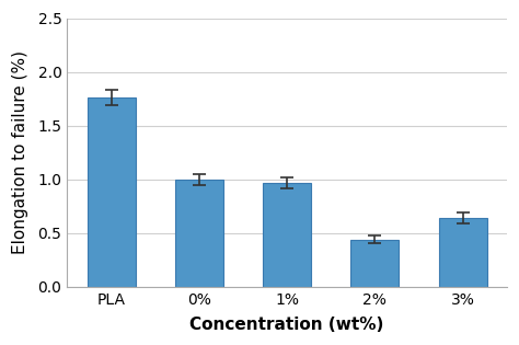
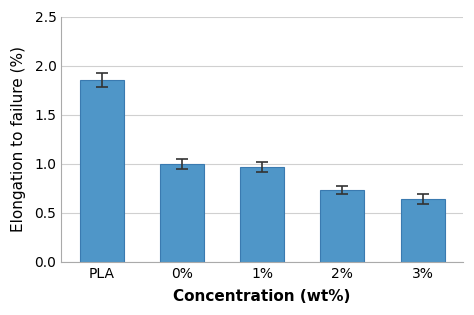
PLA: 1.76 -> 1.85
2%: 0.44 -> 0.73
